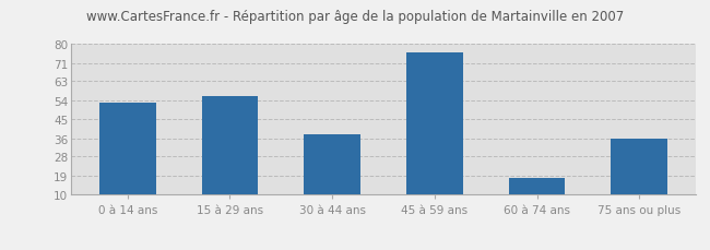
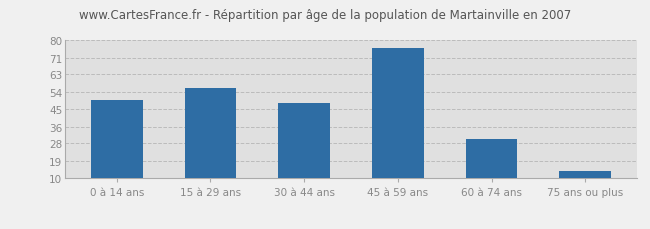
0 à 14 ans: 53 -> 50
30 à 44 ans: 38 -> 48
60 à 74 ans: 18 -> 30
75 ans ou plus: 36 -> 14
